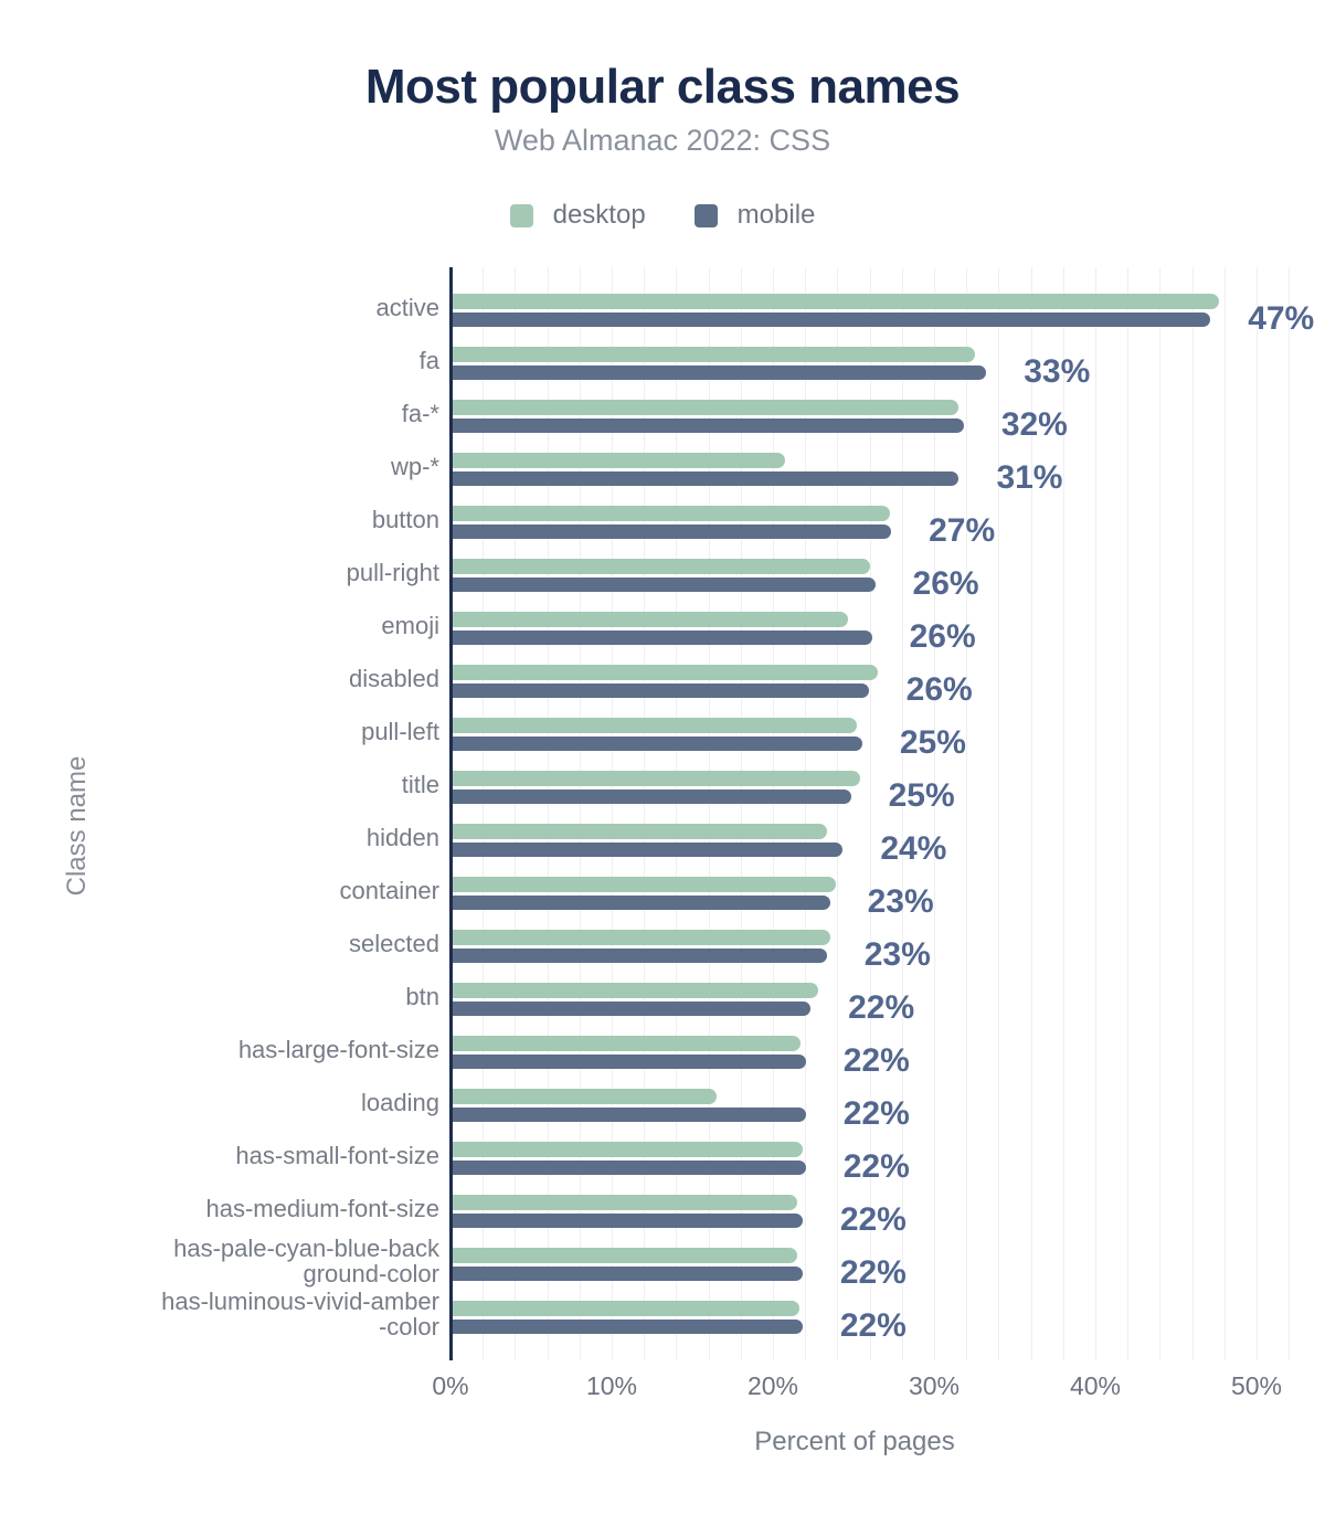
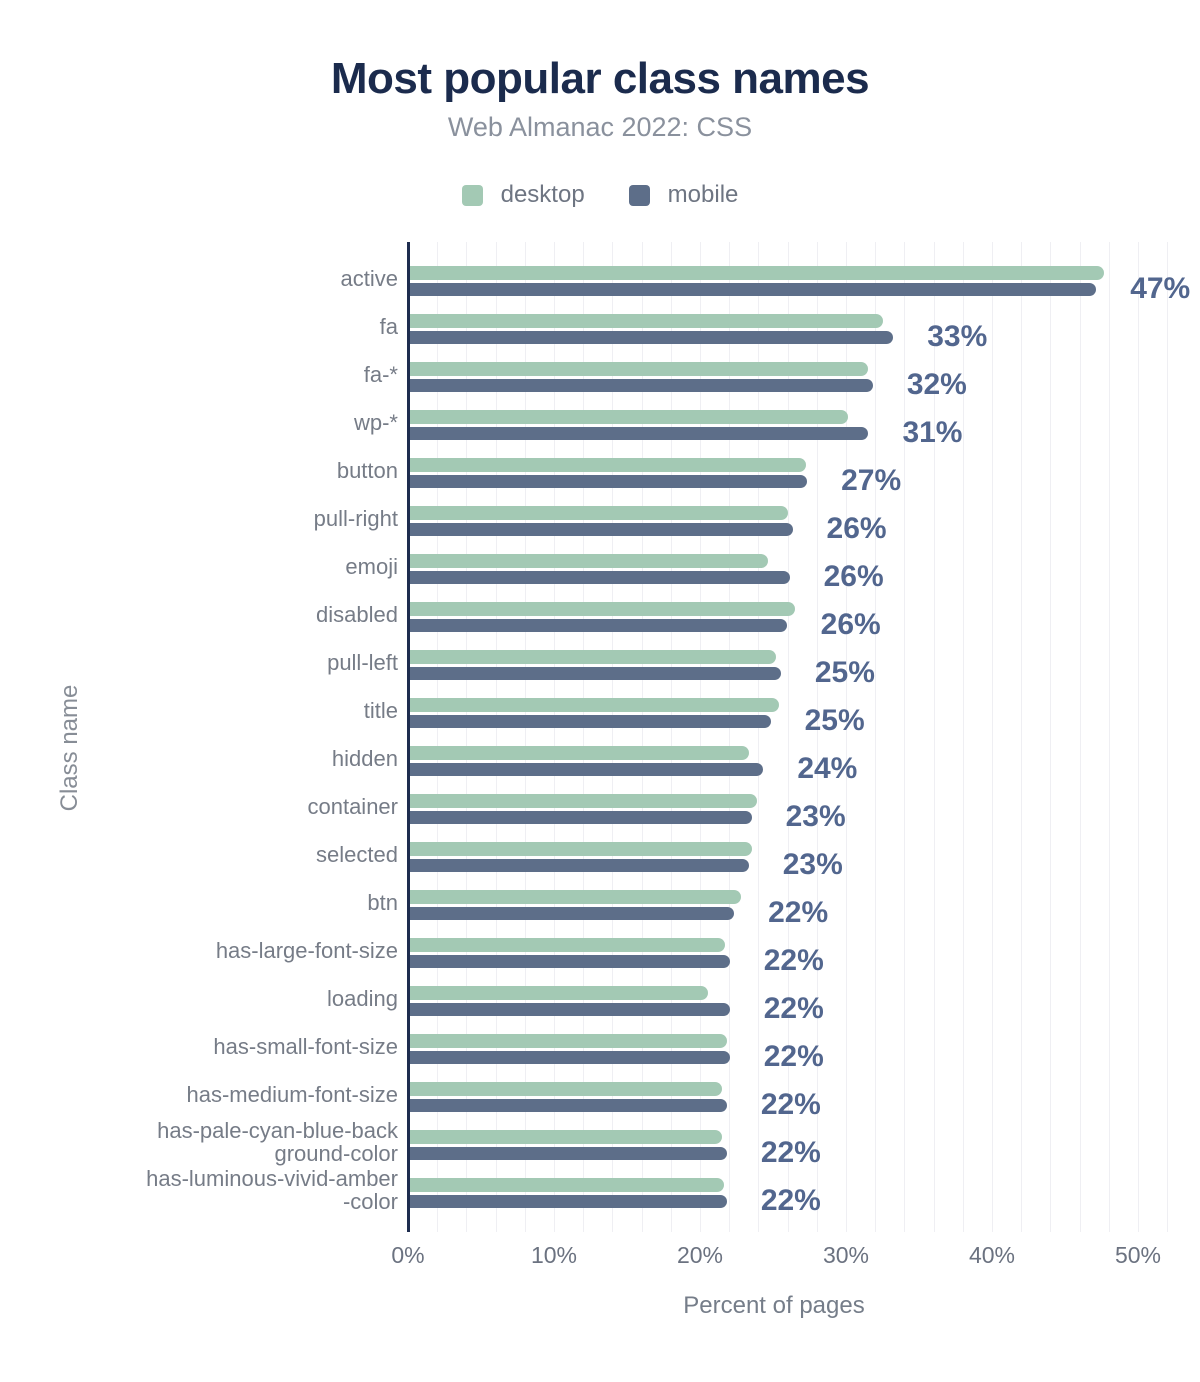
desktop/wp-*: 20.6% -> 30.0%
desktop/loading: 16.4% -> 20.4%
